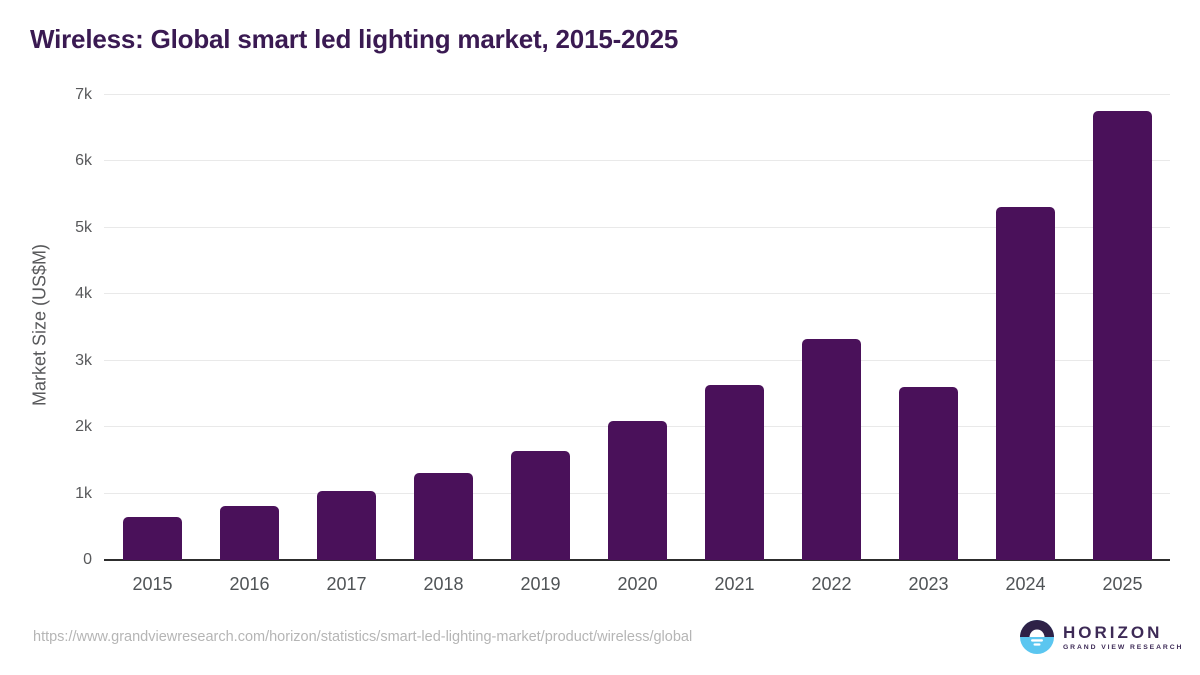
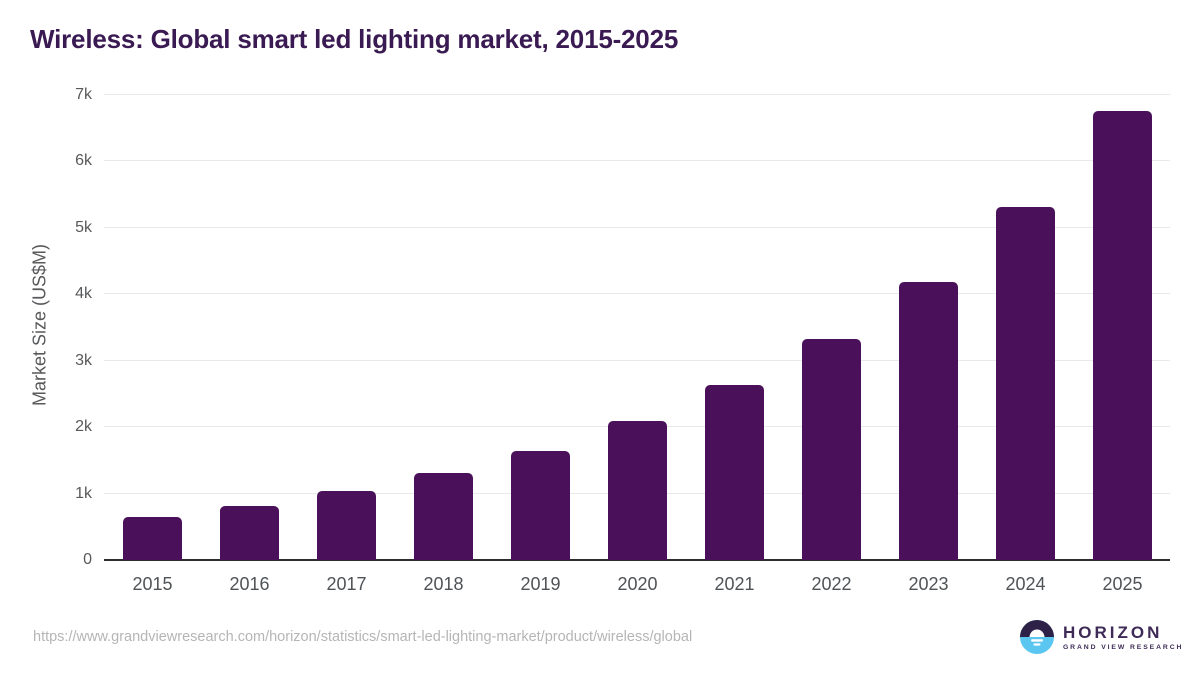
2023: 2.6k -> 4.2k
